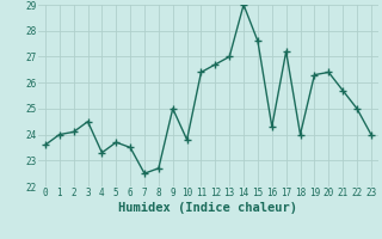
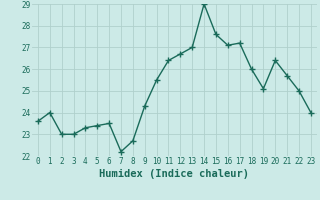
2: 24.1 -> 23.0
3: 24.5 -> 23.0
5: 23.7 -> 23.4
7: 22.5 -> 22.2
9: 25.0 -> 24.3
10: 23.8 -> 25.5
16: 24.3 -> 27.1
18: 24.0 -> 26.0
19: 26.3 -> 25.1
